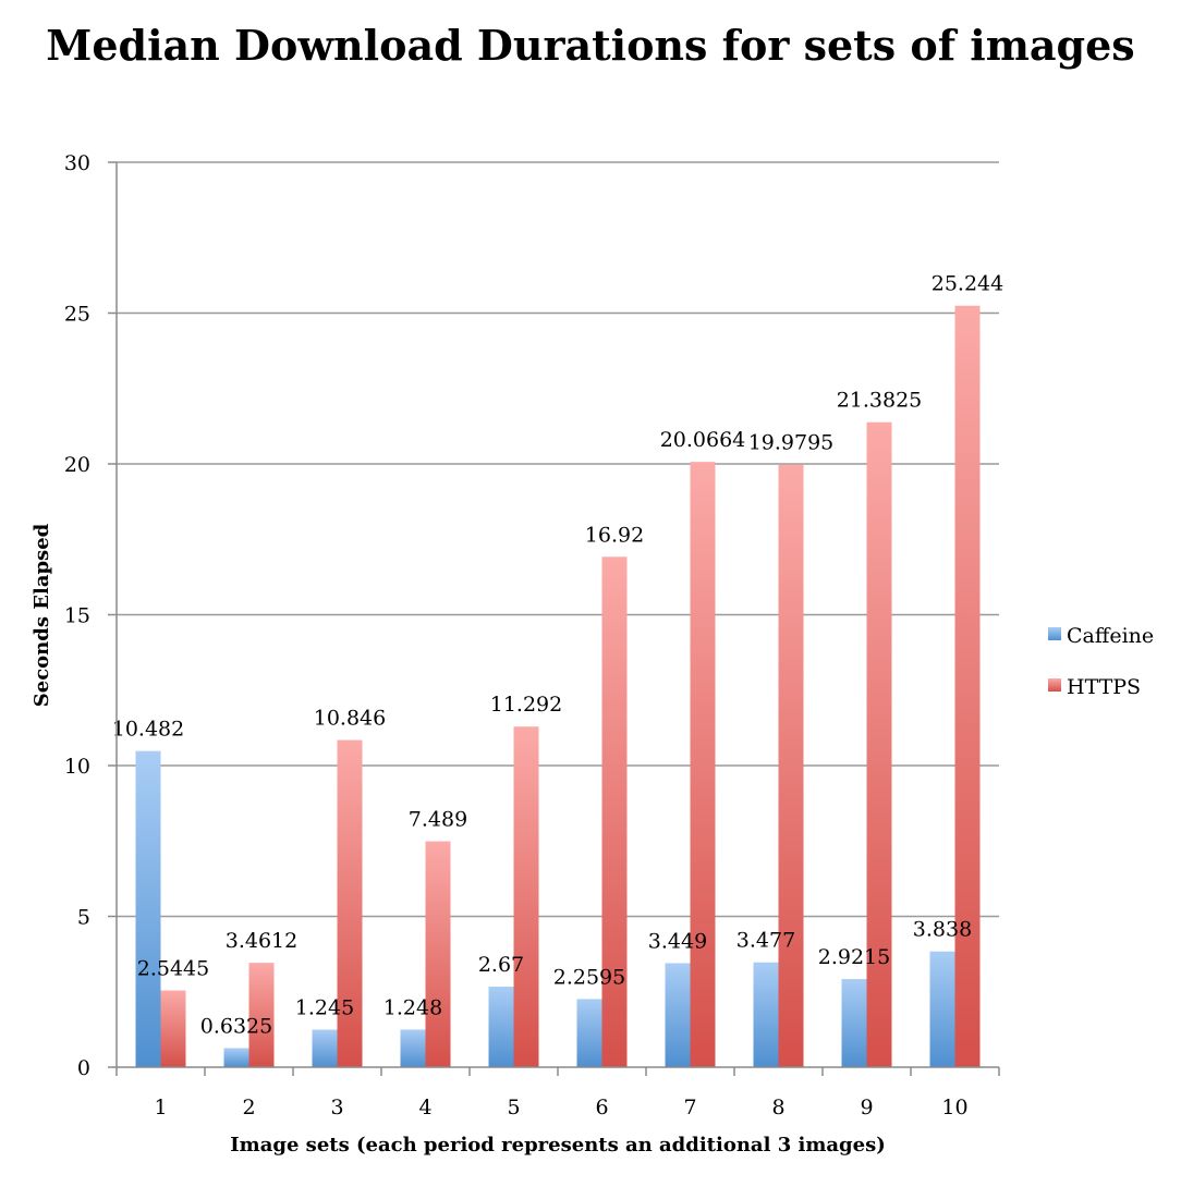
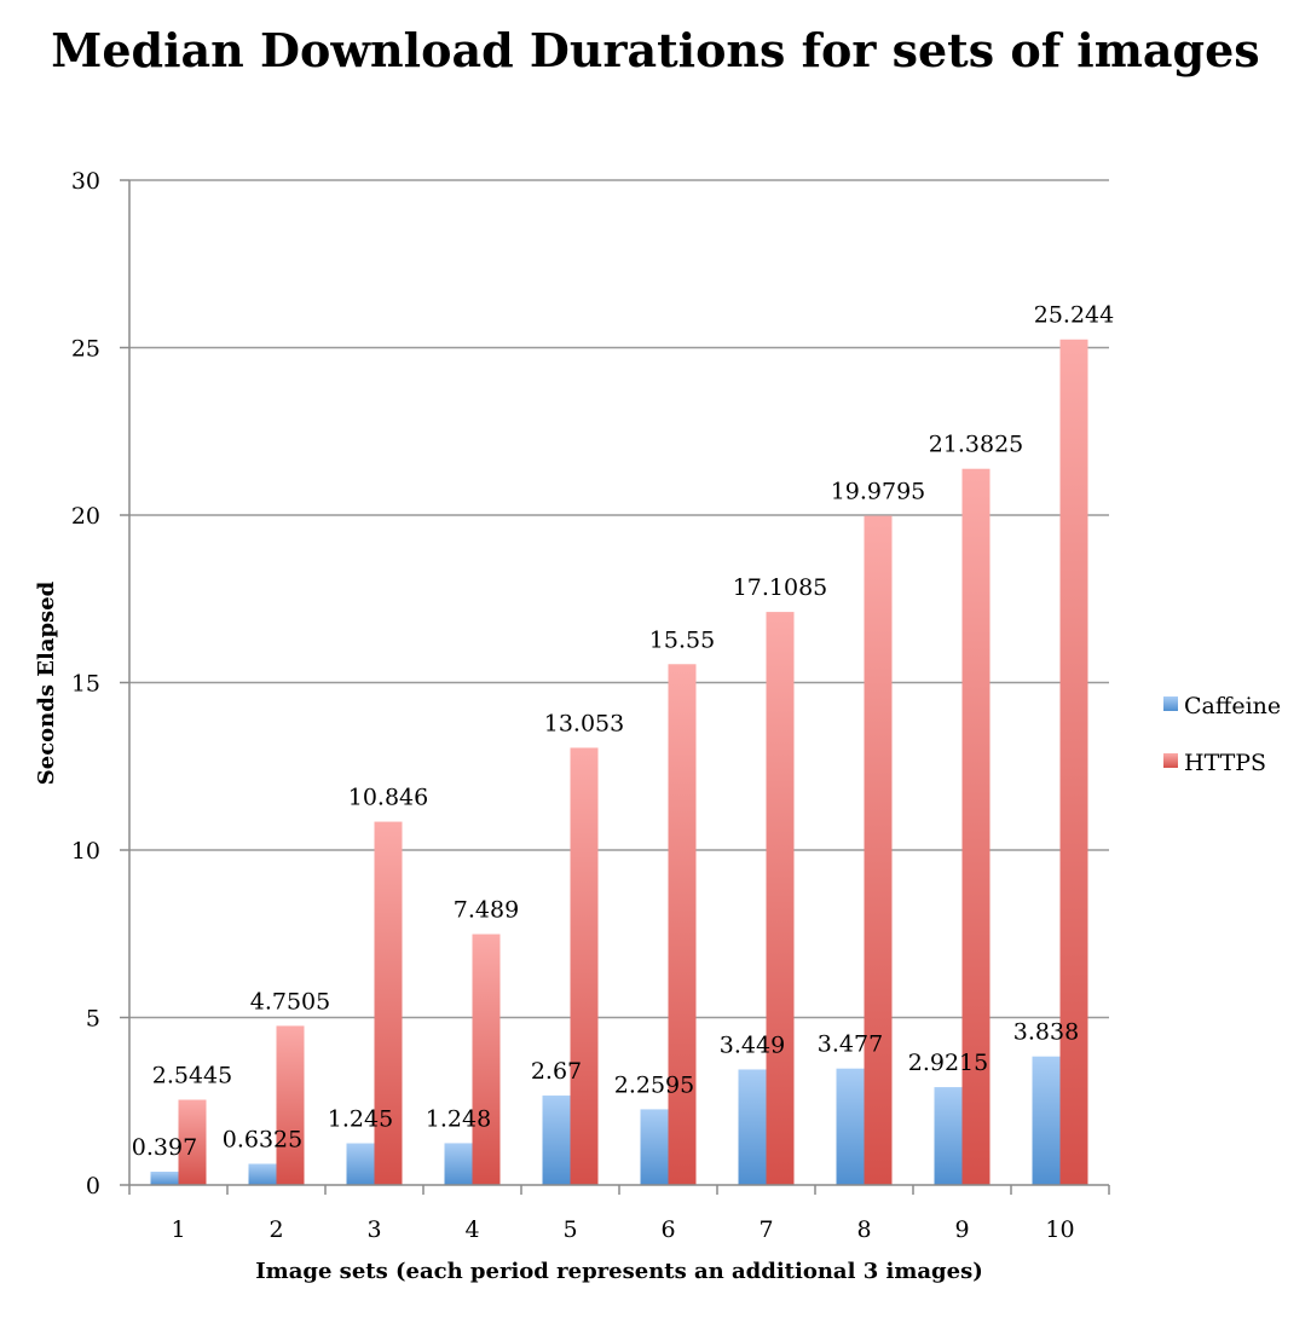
Caffeine/1: 10.482 -> 0.397
HTTPS/2: 3.4612 -> 4.7505
HTTPS/5: 11.292 -> 13.053
HTTPS/6: 16.92 -> 15.55
HTTPS/7: 20.0664 -> 17.1085
